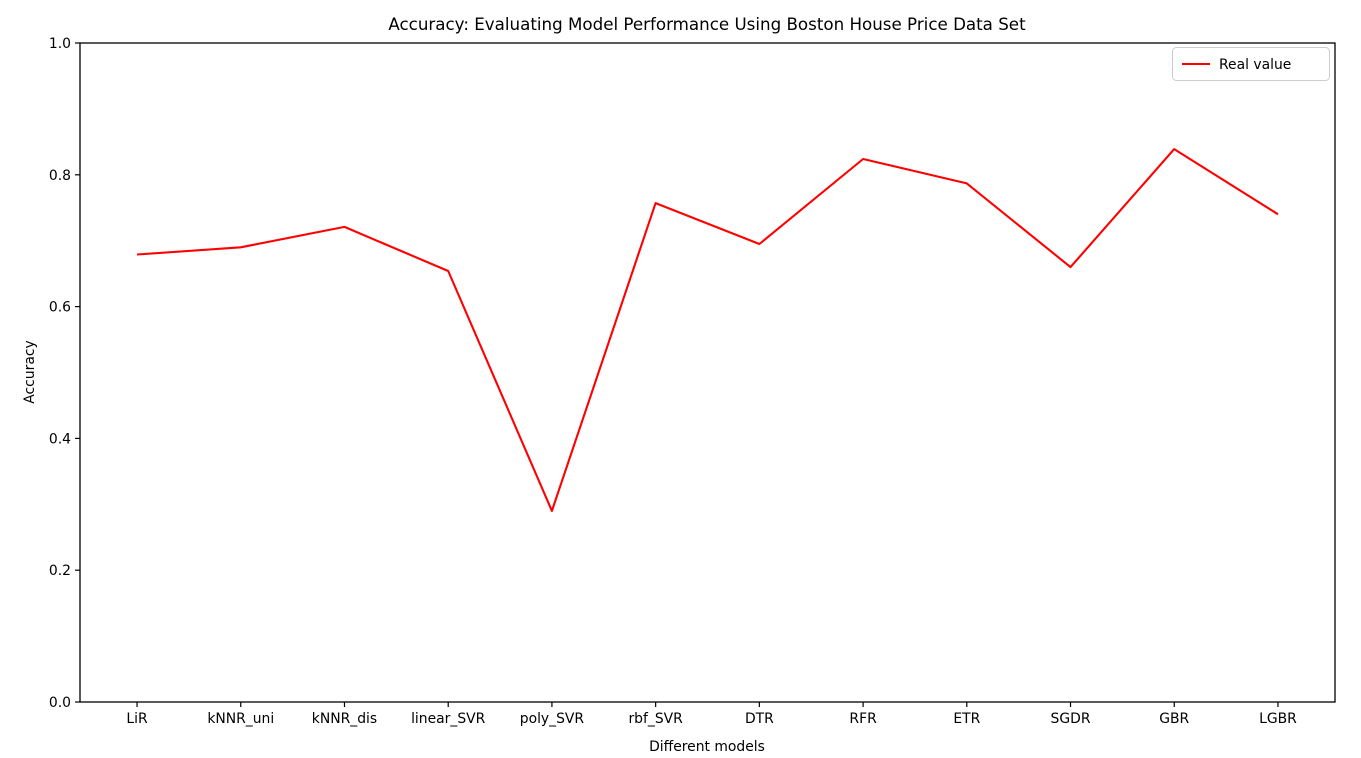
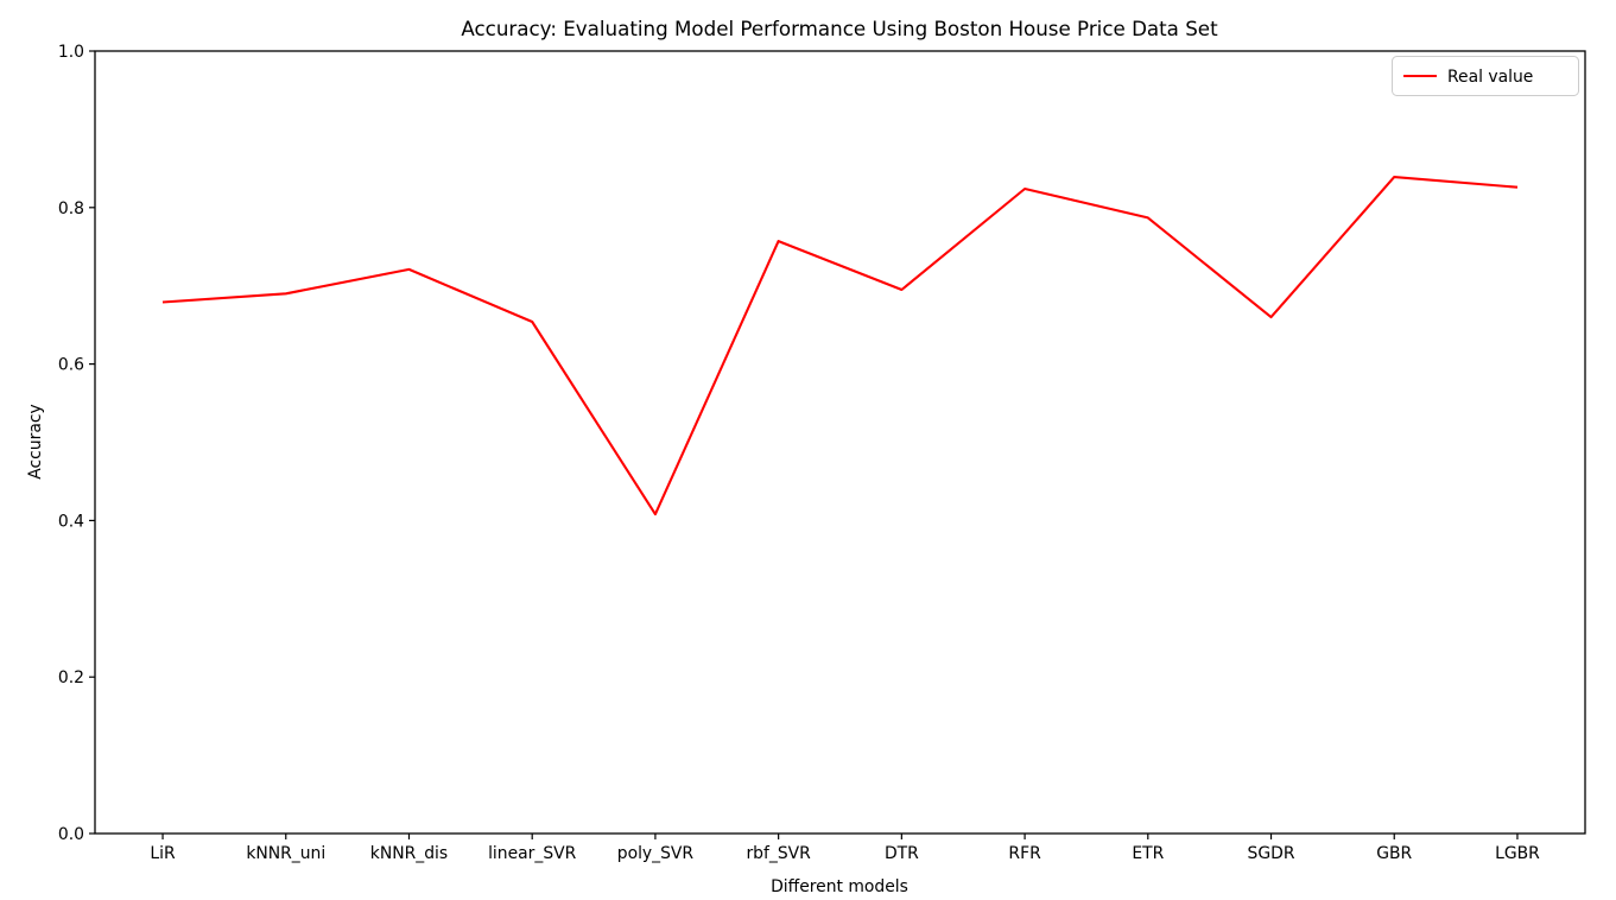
poly_SVR: 0.29 -> 0.41
LGBR: 0.74 -> 0.83
